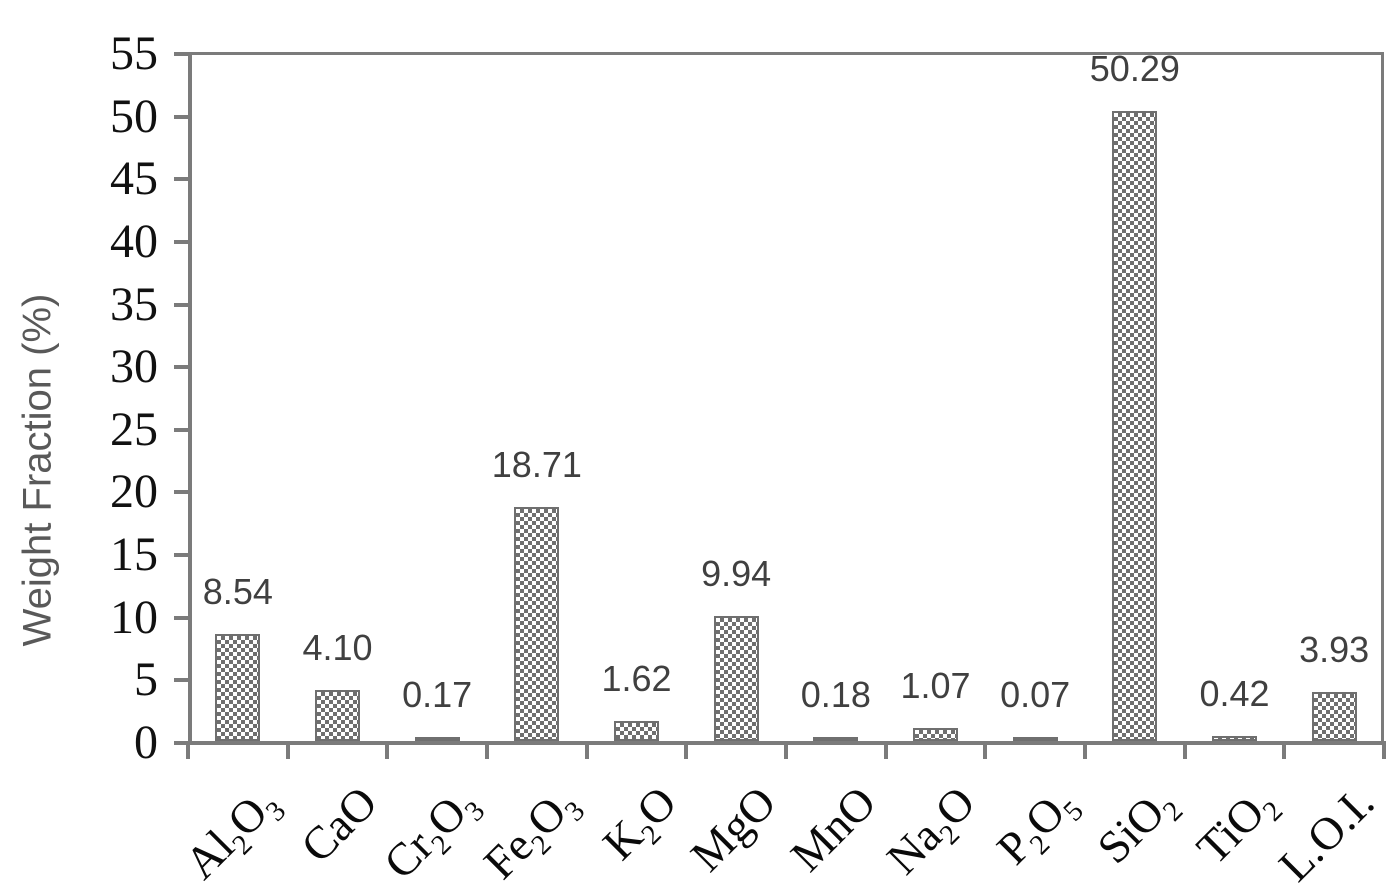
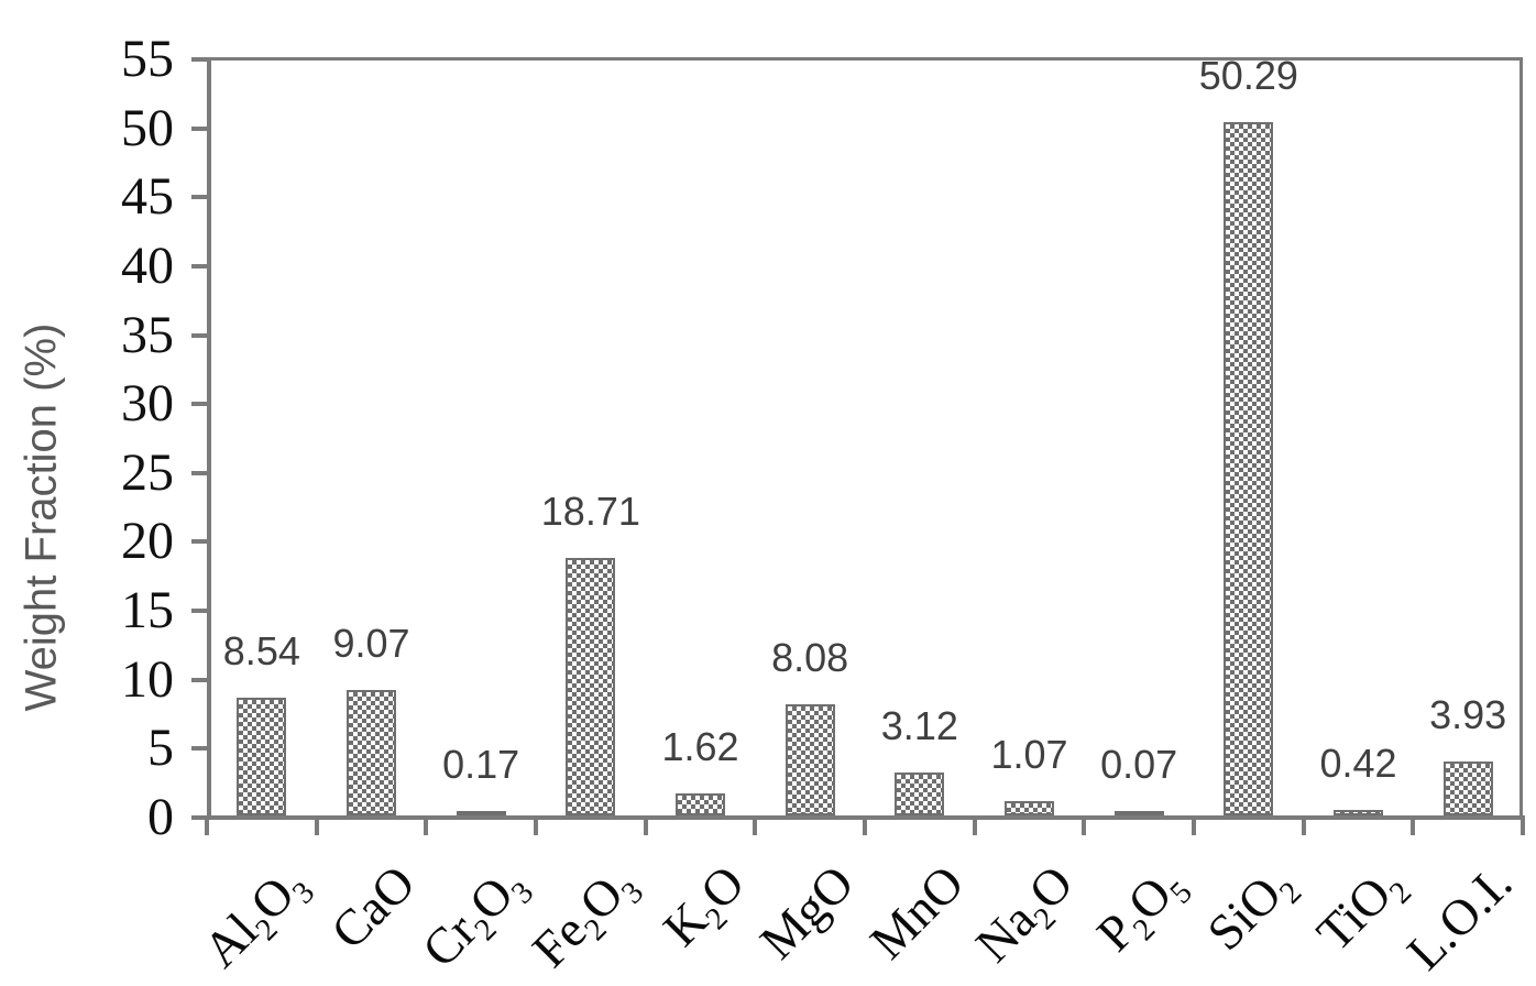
CaO: 4.10 -> 9.07
MgO: 9.94 -> 8.08
MnO: 0.18 -> 3.12
